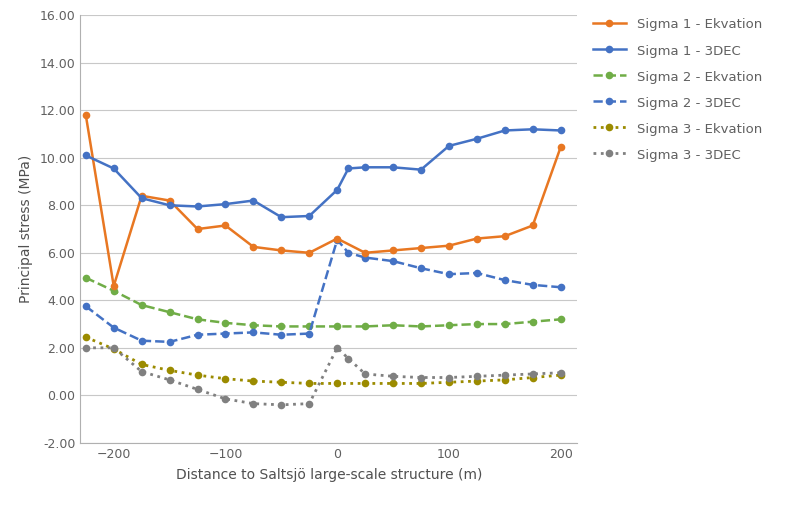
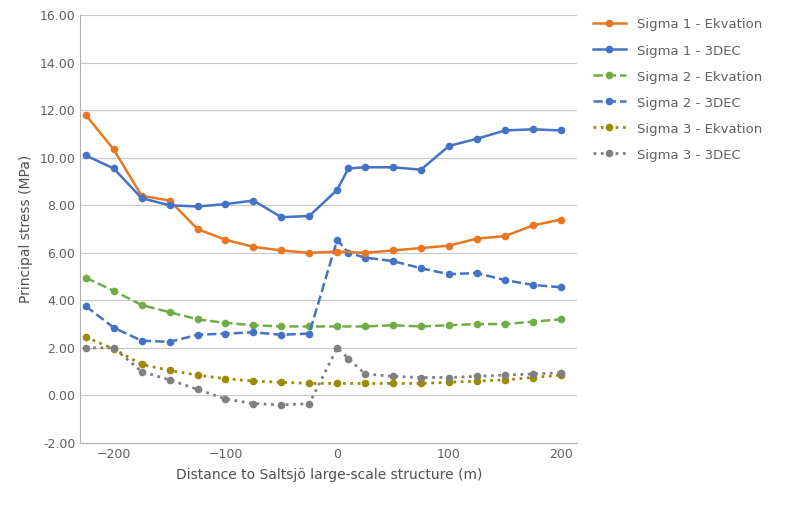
Sigma 1 - Ekvation/−200: 4.60 -> 10.35
Sigma 1 - Ekvation/−100: 7.15 -> 6.55
Sigma 1 - Ekvation/0: 6.60 -> 6.05
Sigma 1 - Ekvation/200: 10.45 -> 7.40
